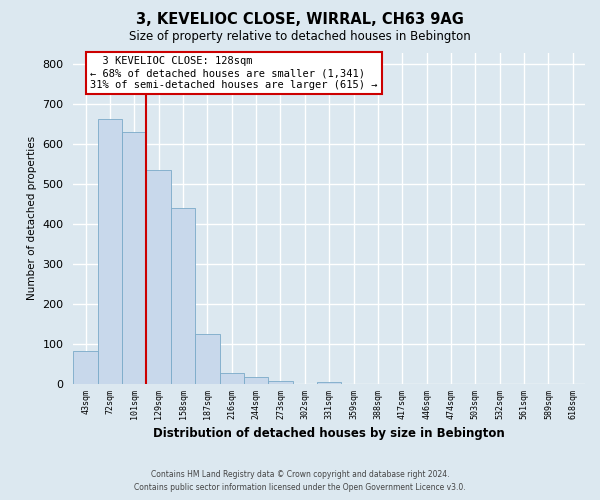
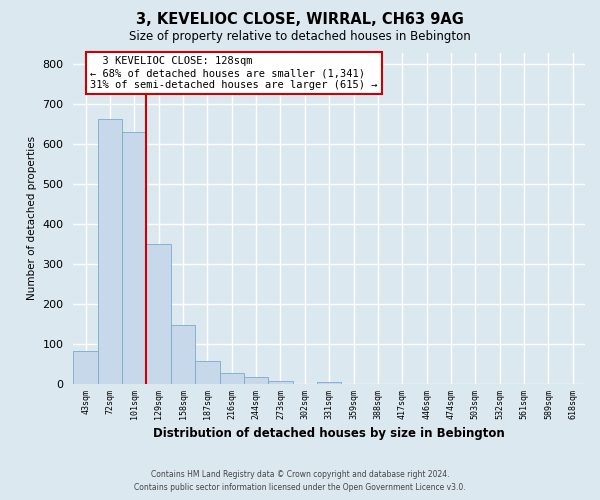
129sqm: 535 -> 350
158sqm: 440 -> 148
187sqm: 125 -> 57
